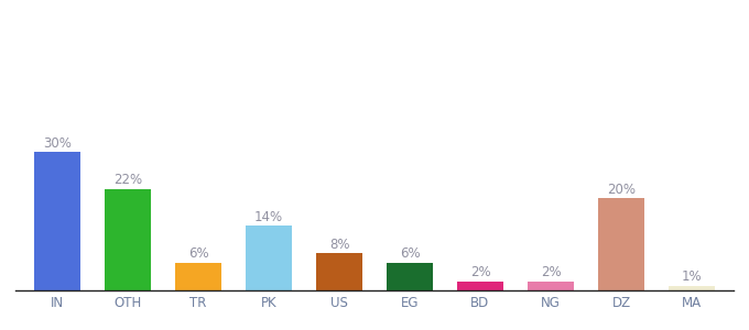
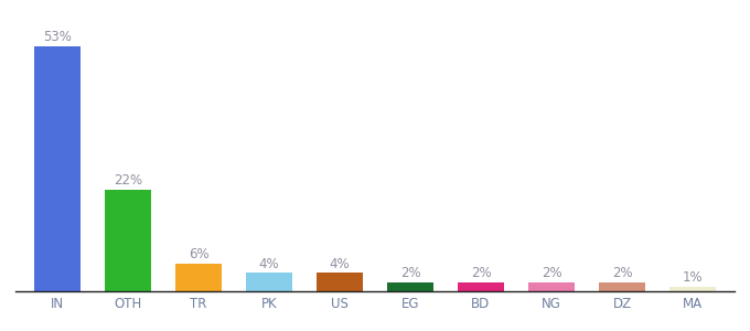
IN: 30% -> 53%
PK: 14% -> 4%
US: 8% -> 4%
EG: 6% -> 2%
DZ: 20% -> 2%
